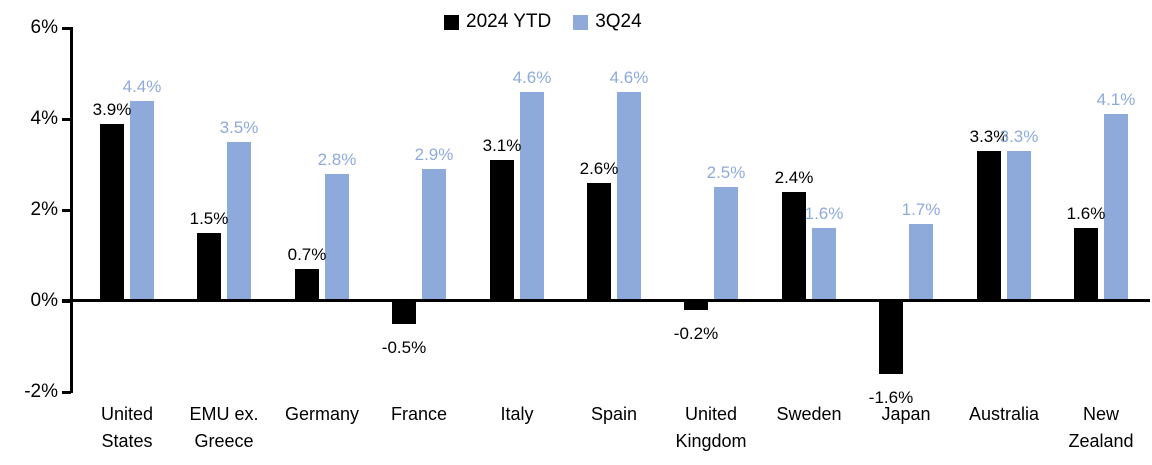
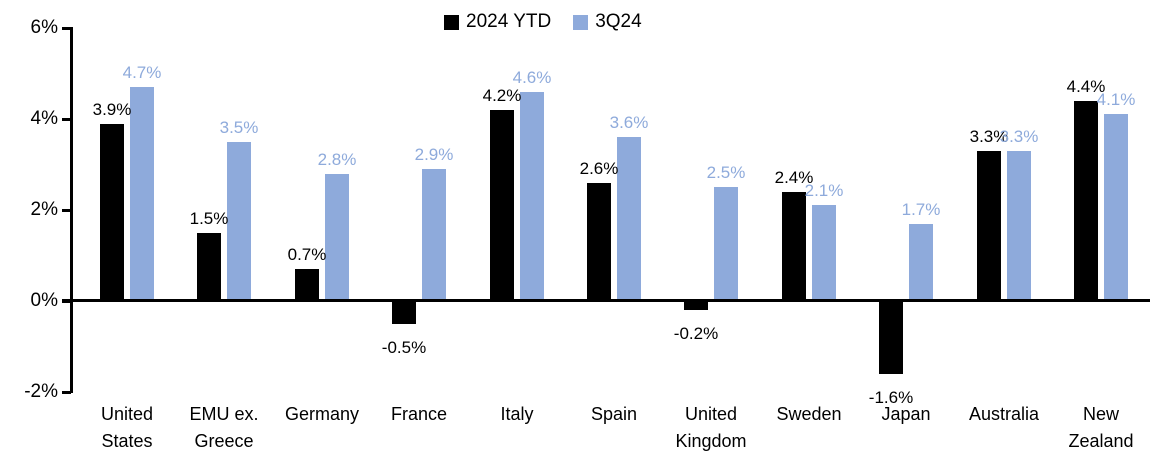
3Q24/United States: 4.4% -> 4.7%
2024 YTD/Italy: 3.1% -> 4.2%
3Q24/Spain: 4.6% -> 3.6%
3Q24/Sweden: 1.6% -> 2.1%
2024 YTD/New Zealand: 1.6% -> 4.4%
